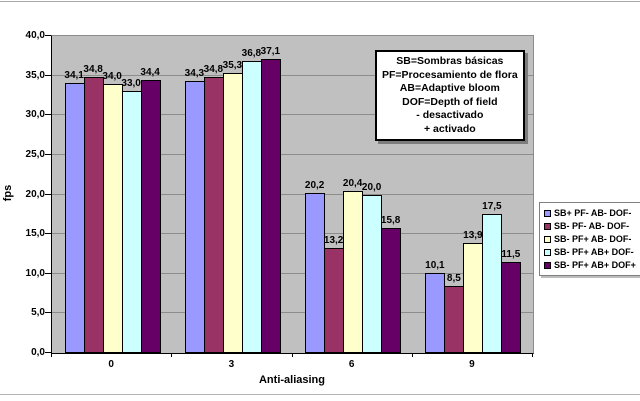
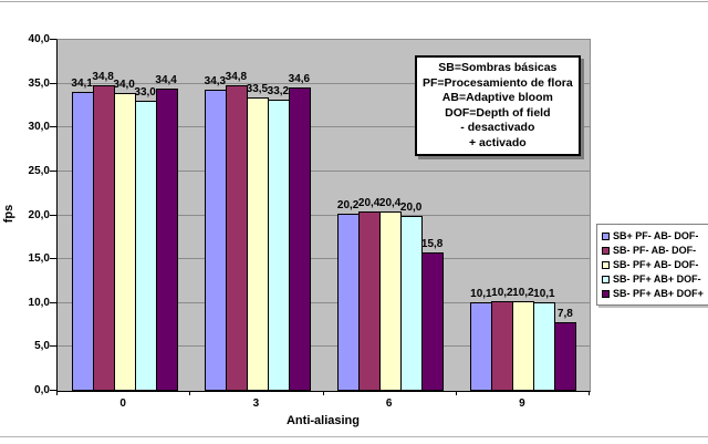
SB- PF+ AB- DOF-/3: 35,3 -> 33,5
SB- PF+ AB+ DOF-/3: 36,8 -> 33,2
SB- PF+ AB+ DOF+/3: 37,1 -> 34,6
SB- PF- AB- DOF-/6: 13,2 -> 20,4
SB- PF- AB- DOF-/9: 8,5 -> 10,2
SB- PF+ AB- DOF-/9: 13,9 -> 10,2
SB- PF+ AB+ DOF-/9: 17,5 -> 10,1
SB- PF+ AB+ DOF+/9: 11,5 -> 7,8
